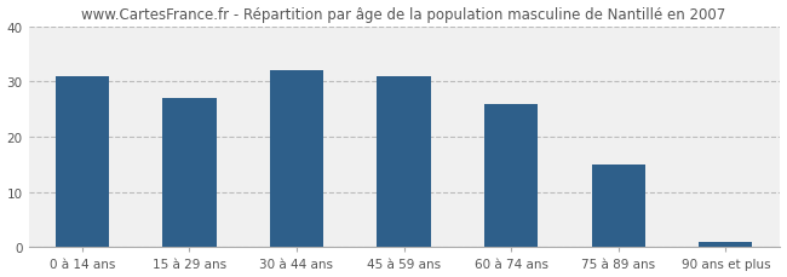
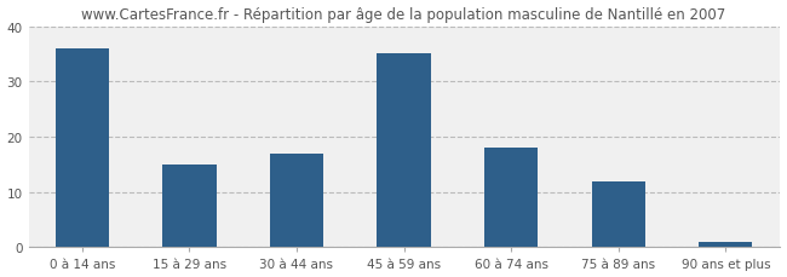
0 à 14 ans: 31 -> 36
15 à 29 ans: 27 -> 15
30 à 44 ans: 32 -> 17
45 à 59 ans: 31 -> 35
60 à 74 ans: 26 -> 18
75 à 89 ans: 15 -> 12
